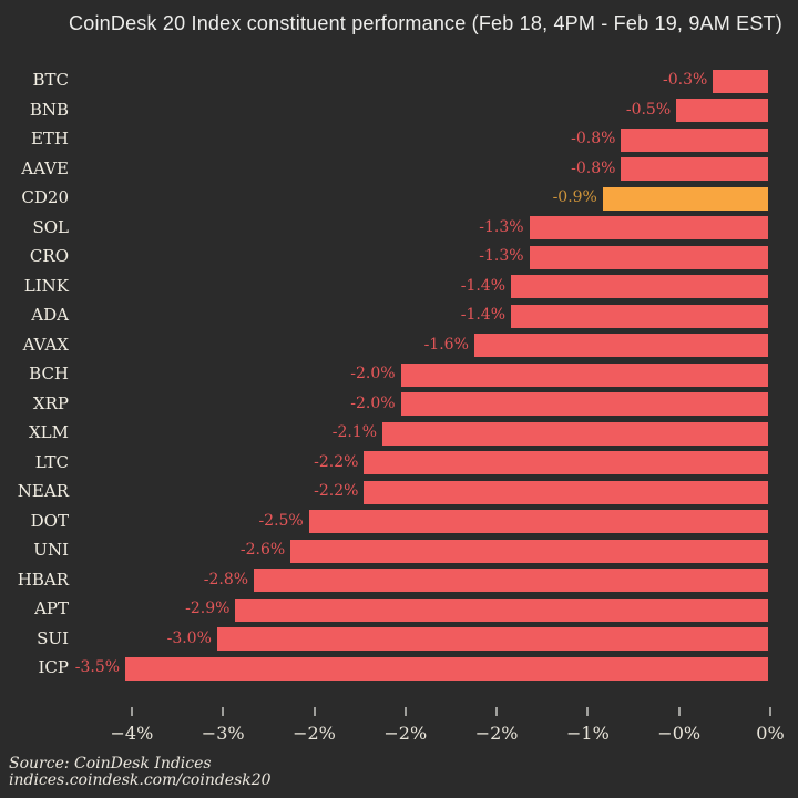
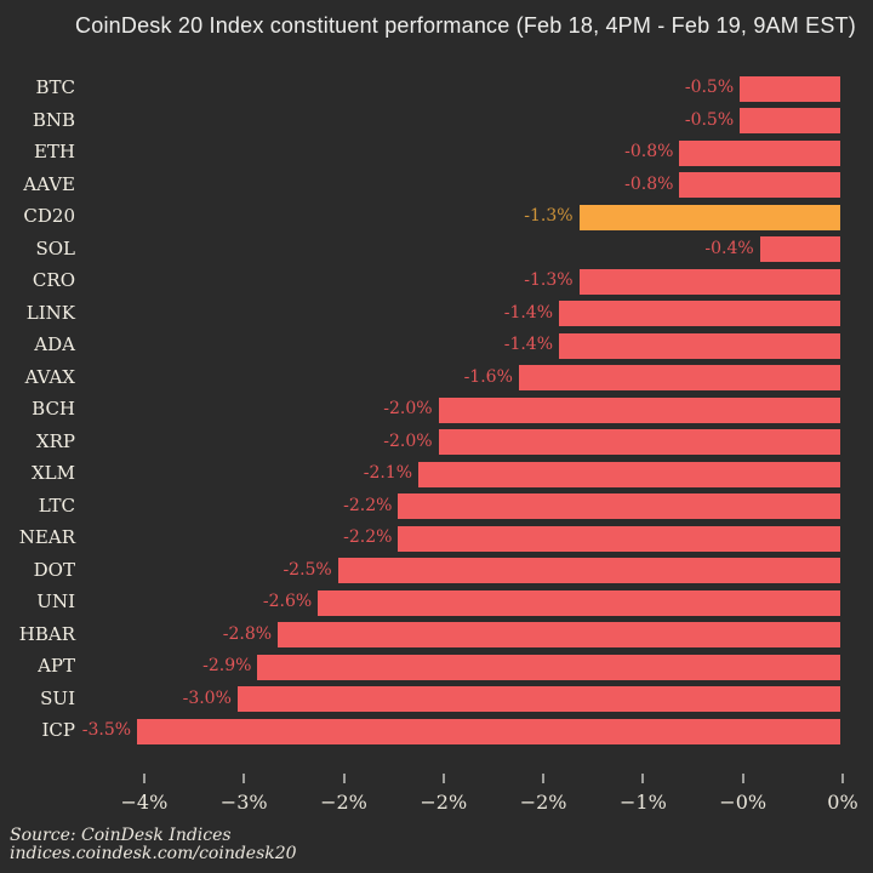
BTC: -0.3% -> -0.5%
CD20: -0.9% -> -1.3%
SOL: -1.3% -> -0.4%
